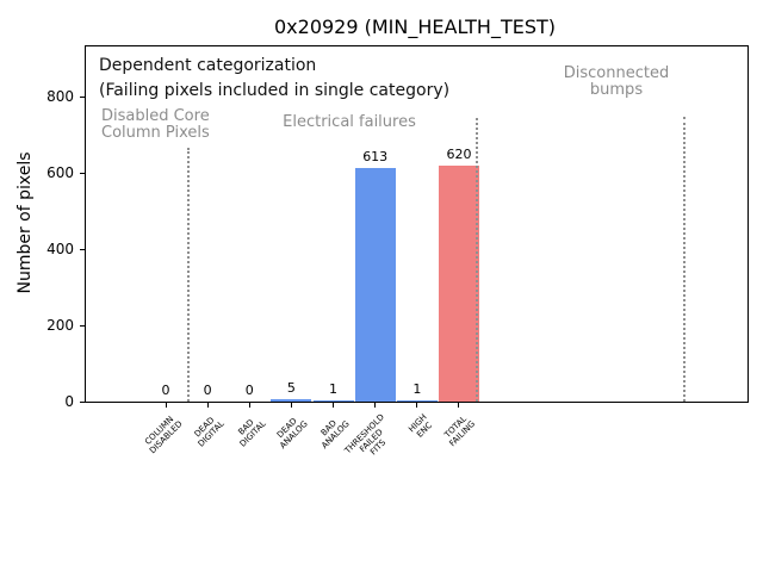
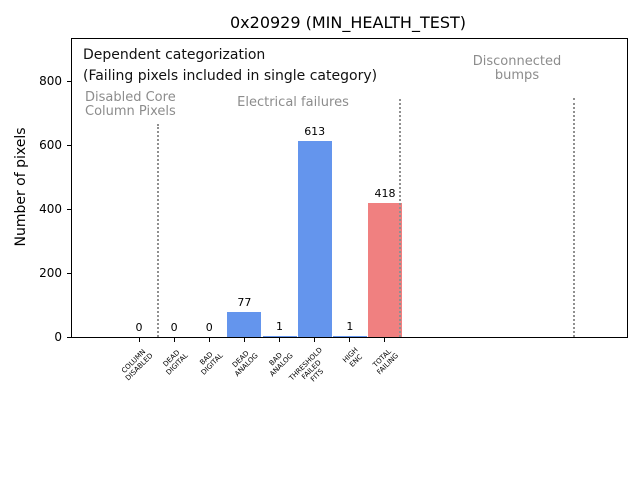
DEAD ANALOG: 5 -> 77
TOTAL FAILING: 620 -> 418
